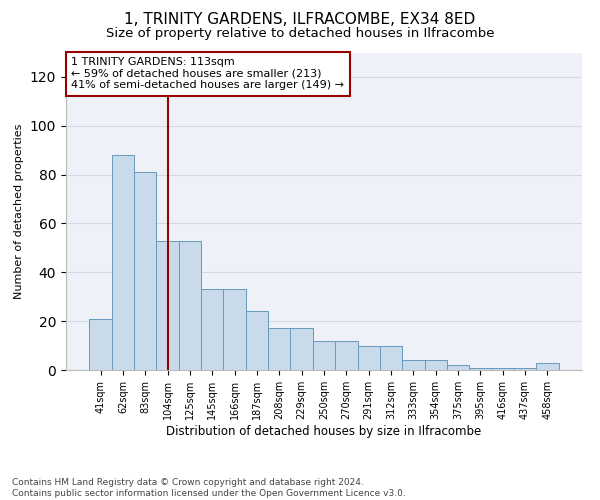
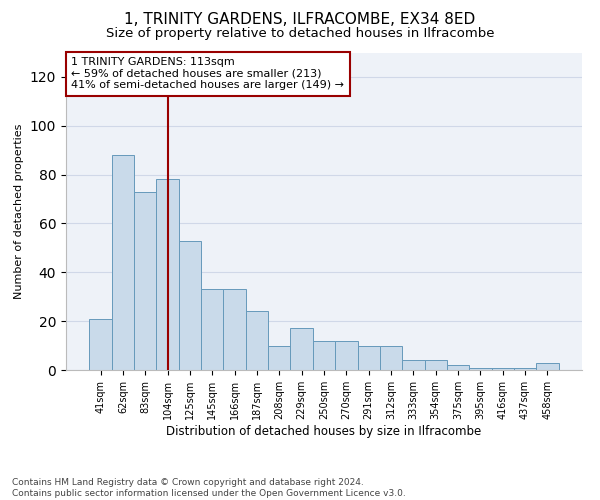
83sqm: 81 -> 73
104sqm: 53 -> 78
208sqm: 17 -> 10
